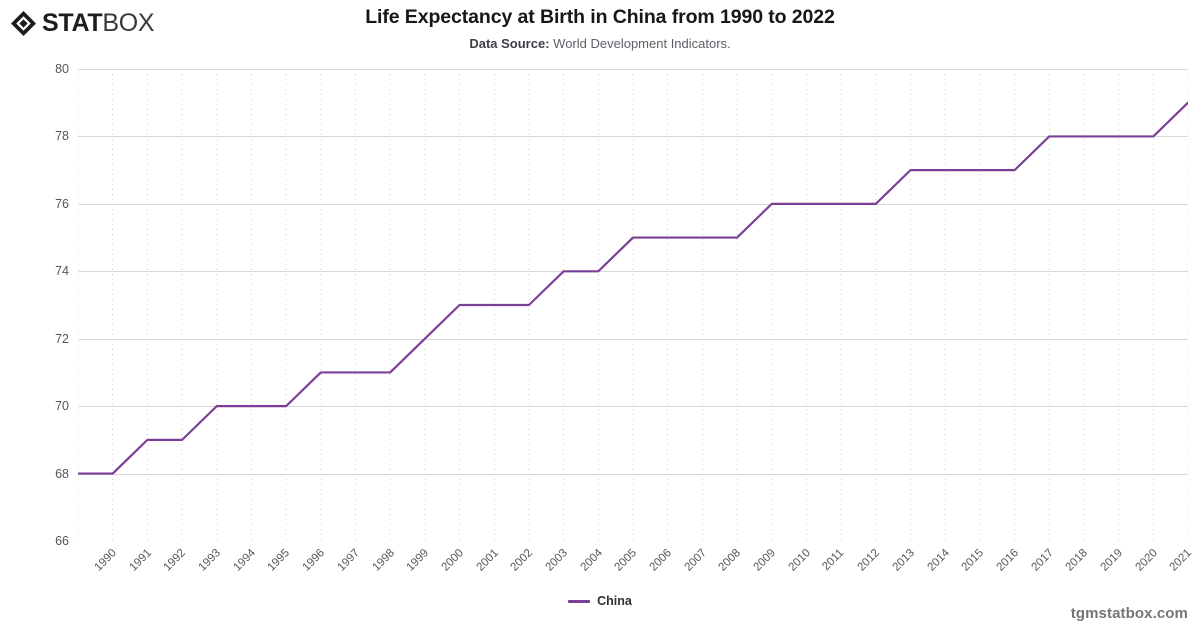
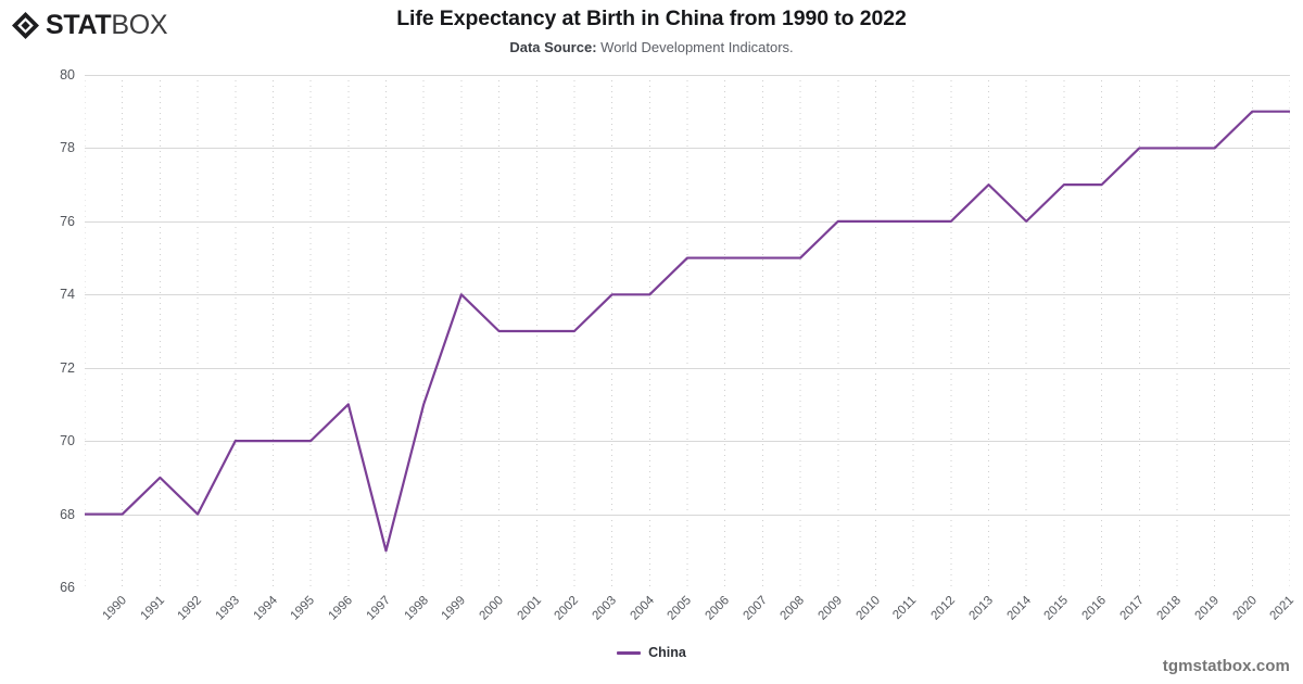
1993: 69 -> 68
1998: 71 -> 67
2000: 72 -> 74
2015: 77 -> 76
2021: 78 -> 79
